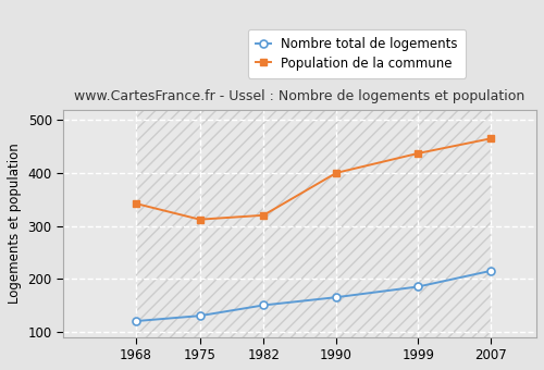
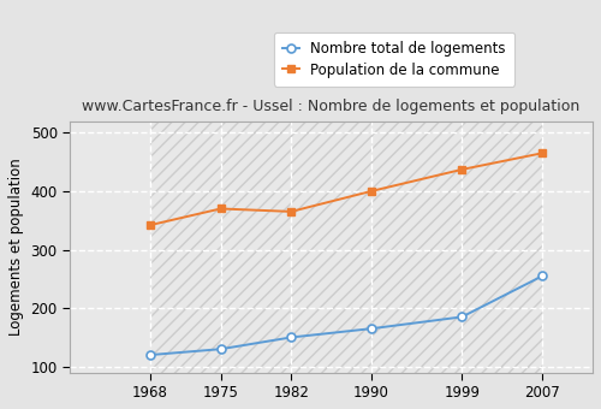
Population de la commune/1975: 312 -> 370
Population de la commune/1982: 320 -> 365
Nombre total de logements/2007: 215 -> 255
